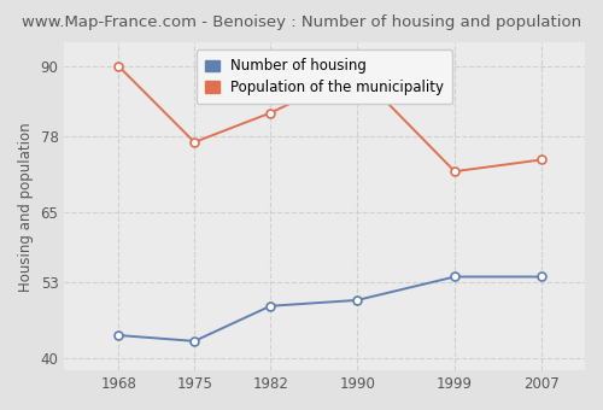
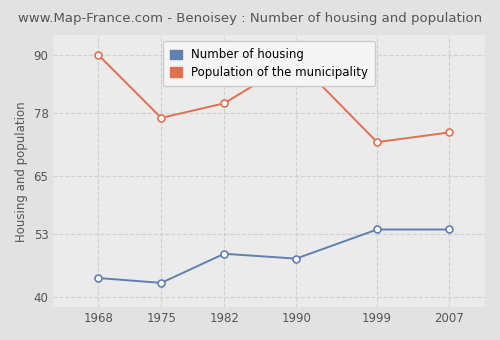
Population of the municipality/1982: 82 -> 80
Number of housing/1990: 50 -> 48
